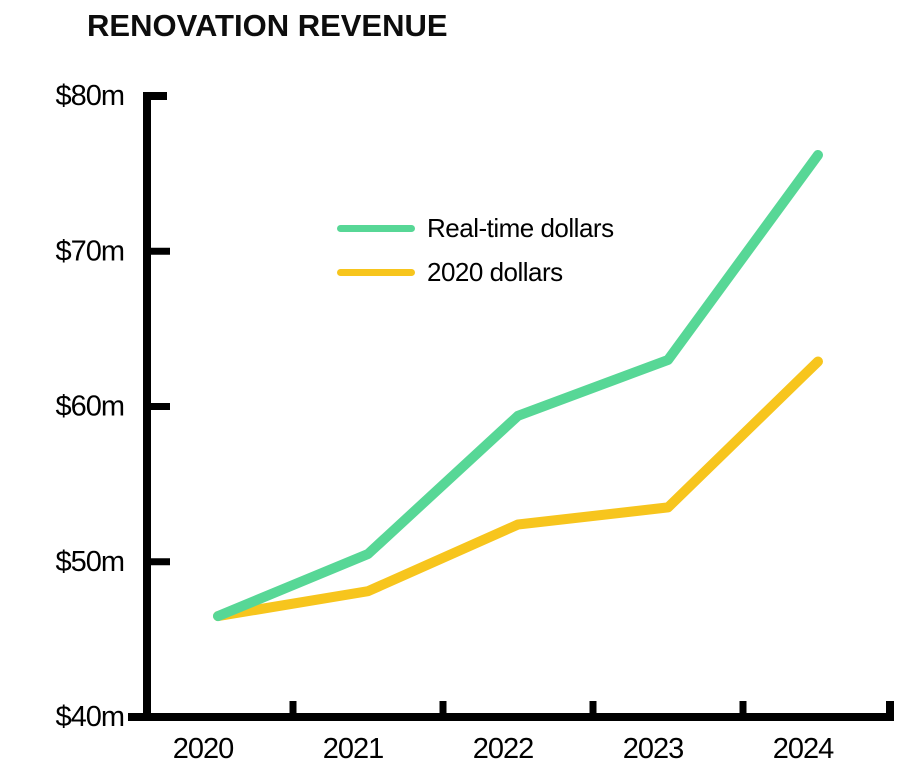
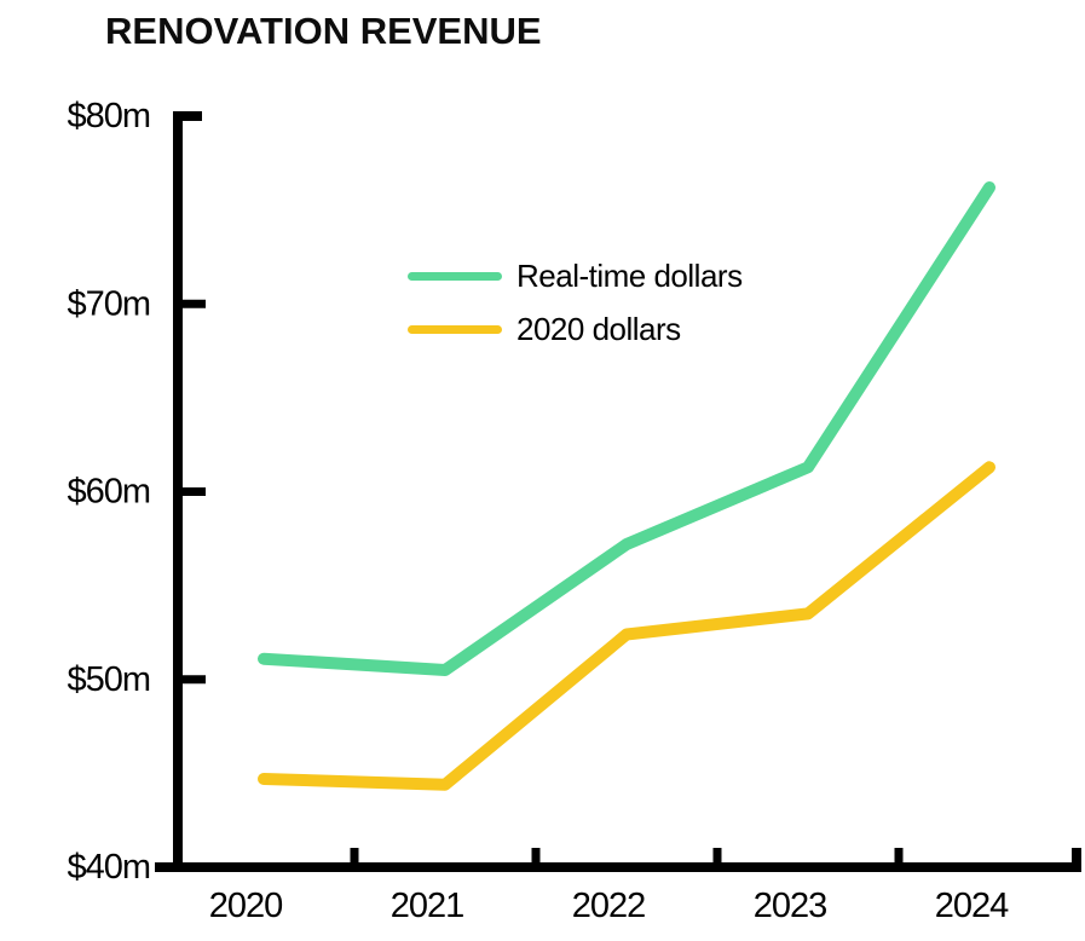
Real-time dollars/2020: $46.5m -> $51.1m
2020 dollars/2020: $46.5m -> $44.7m
2020 dollars/2021: $48.1m -> $44.4m
Real-time dollars/2022: $59.4m -> $57.2m
Real-time dollars/2023: $63.0m -> $61.3m
2020 dollars/2024: $62.9m -> $61.3m
